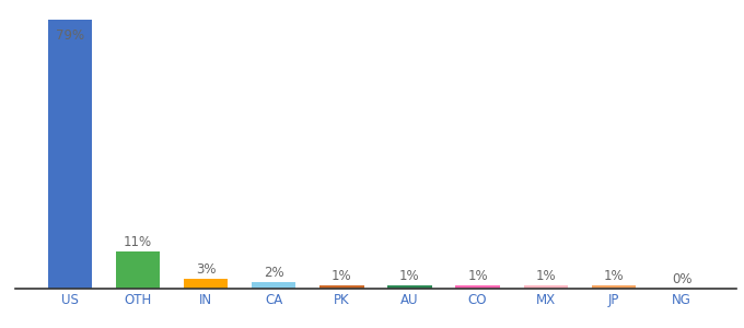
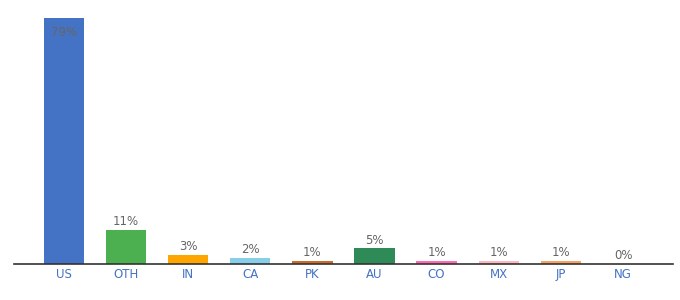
AU: 1% -> 5%
